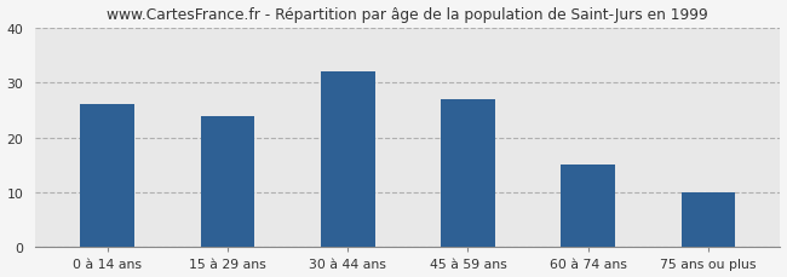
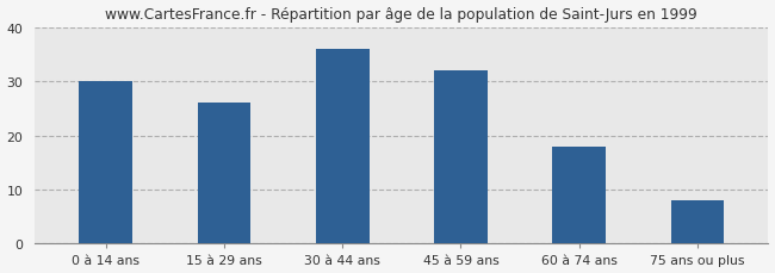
0 à 14 ans: 26 -> 30
15 à 29 ans: 24 -> 26
30 à 44 ans: 32 -> 36
45 à 59 ans: 27 -> 32
60 à 74 ans: 15 -> 18
75 ans ou plus: 10 -> 8
